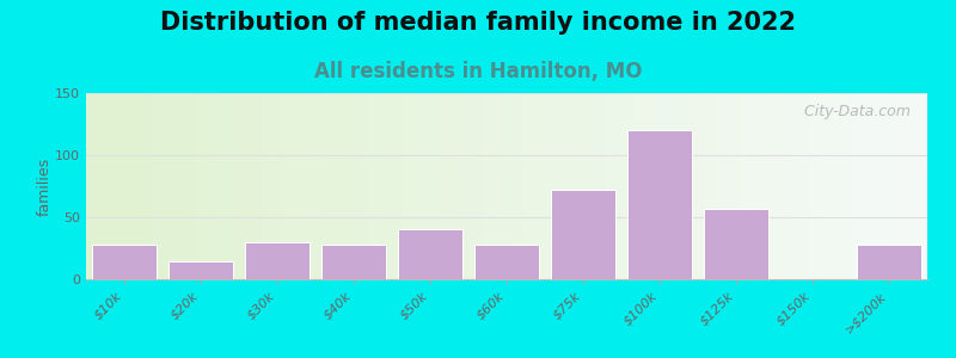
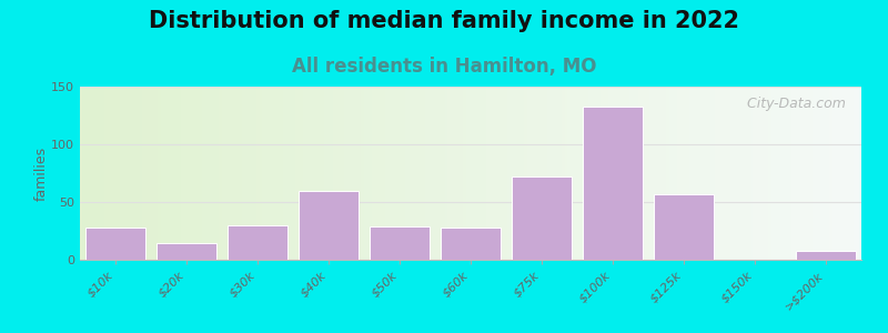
$40k: 28 -> 60
$50k: 40 -> 29
$100k: 120 -> 133
>$200k: 28 -> 8
